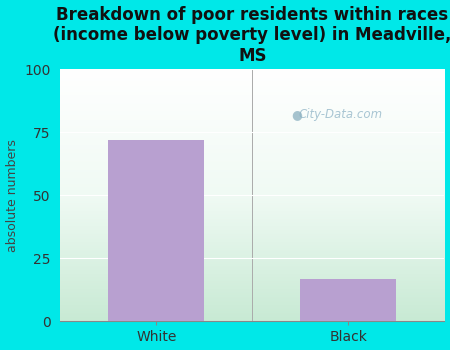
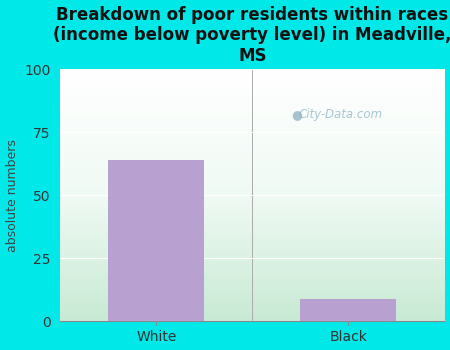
White: 72 -> 64
Black: 17 -> 9
